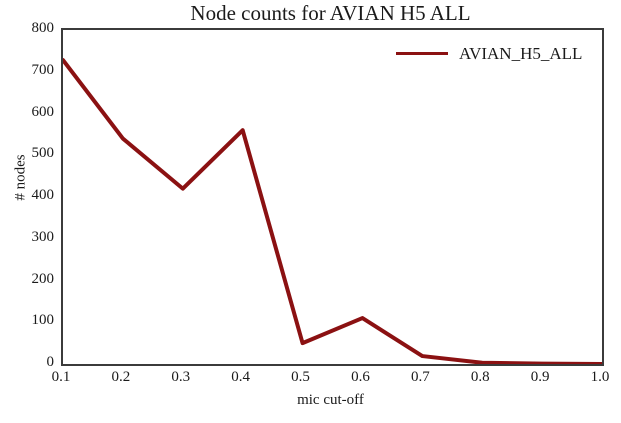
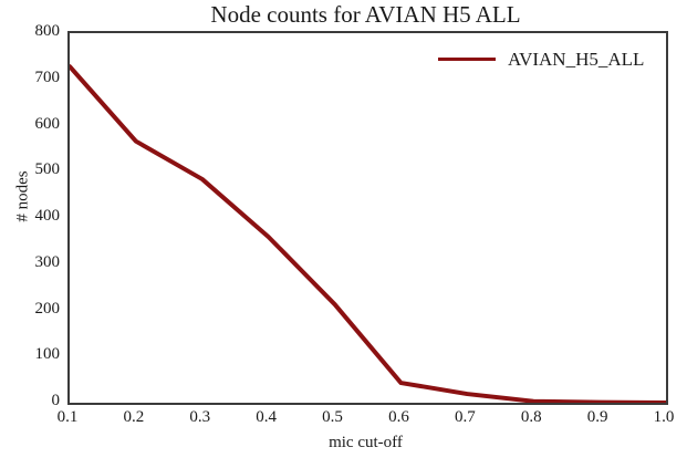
0.2: 540 -> 570
0.3: 420 -> 480
0.4: 560 -> 360
0.5: 50 -> 210
0.6: 110 -> 40
